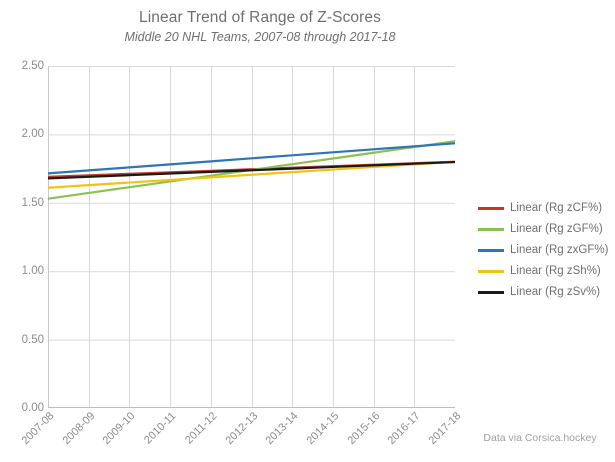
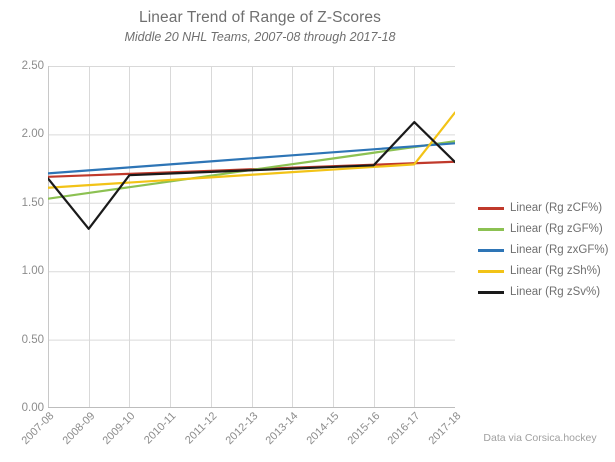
Linear (Rg zSv%)/2008-09: 1.69 -> 1.31
Linear (Rg zSv%)/2016-17: 1.79 -> 2.09
Linear (Rg zSh%)/2017-18: 1.80 -> 2.16
